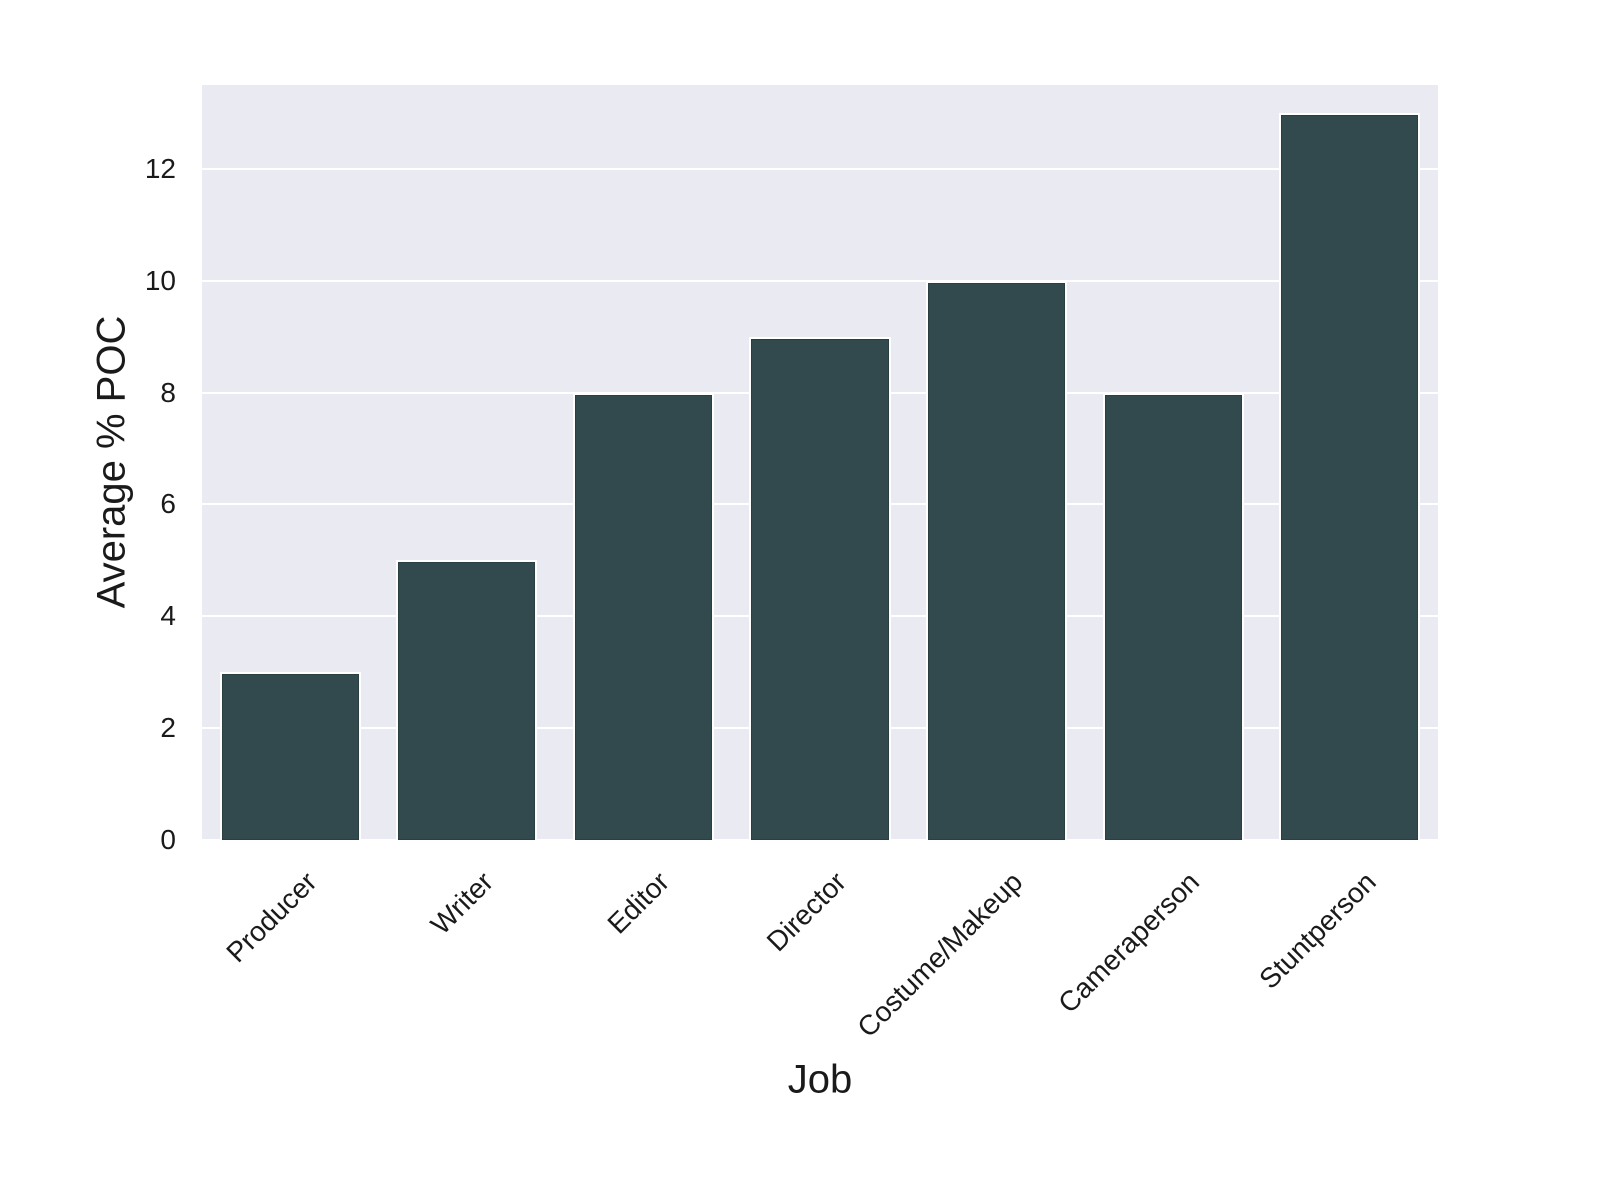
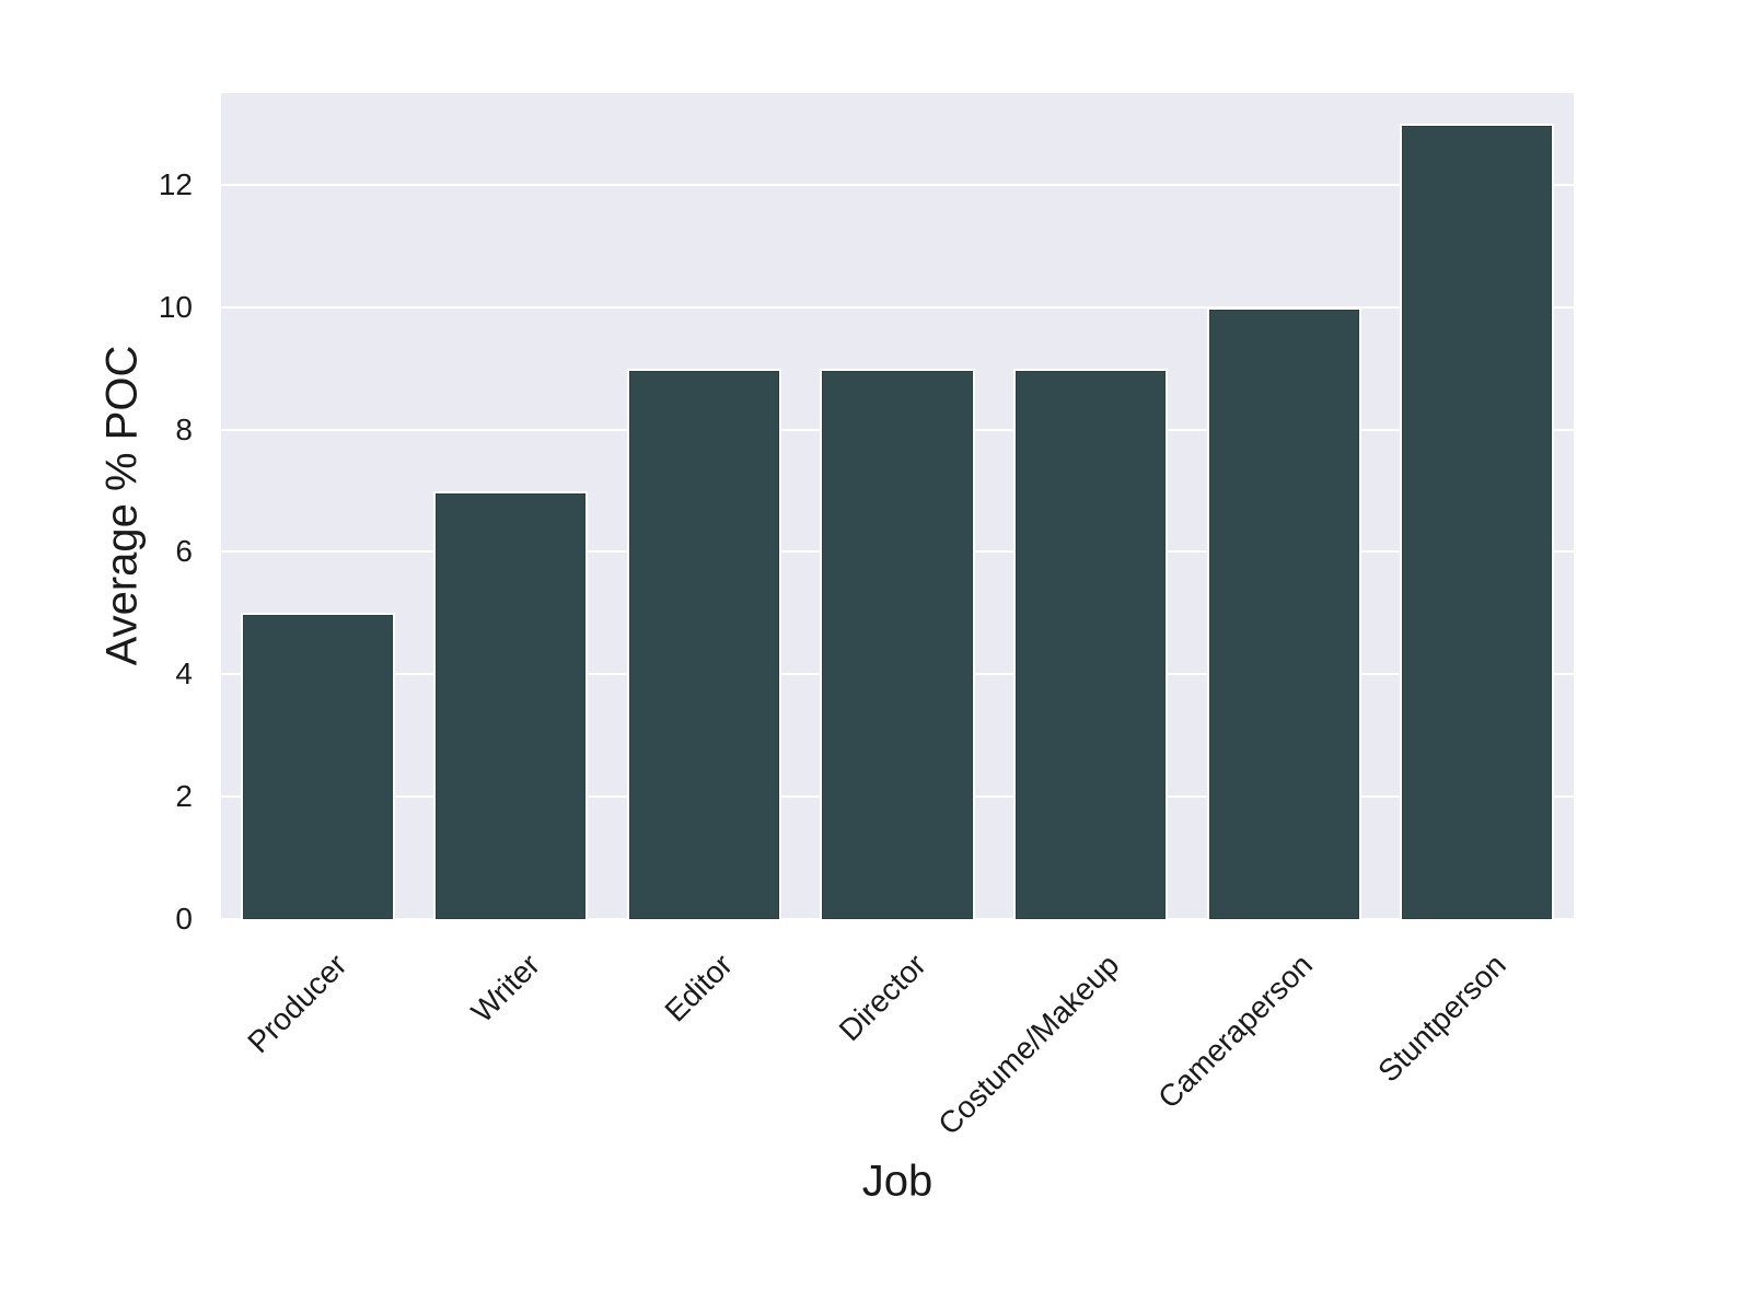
Producer: 3 -> 5
Writer: 5 -> 7
Editor: 8 -> 9
Costume/Makeup: 10 -> 9
Cameraperson: 8 -> 10
